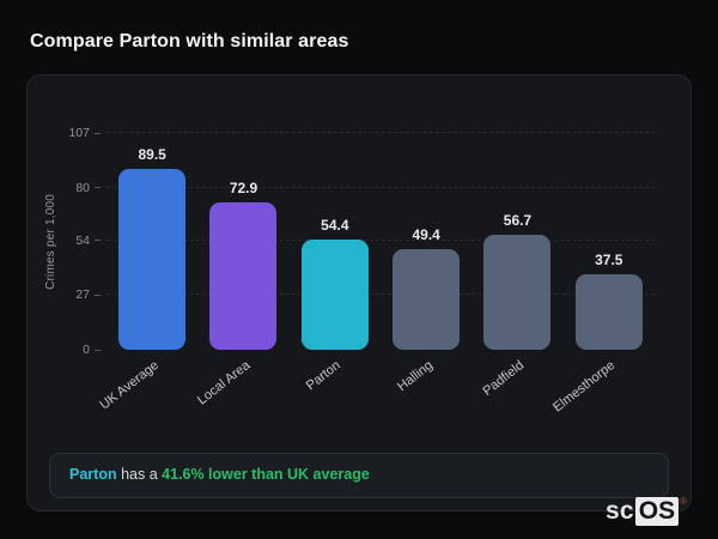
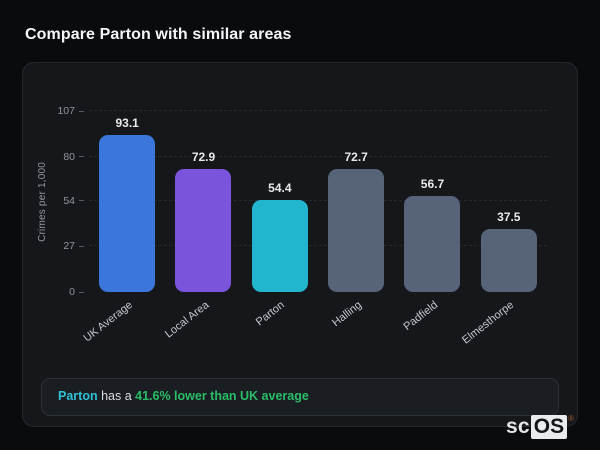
UK Average: 89.5 -> 93.1
Halling: 49.4 -> 72.7
